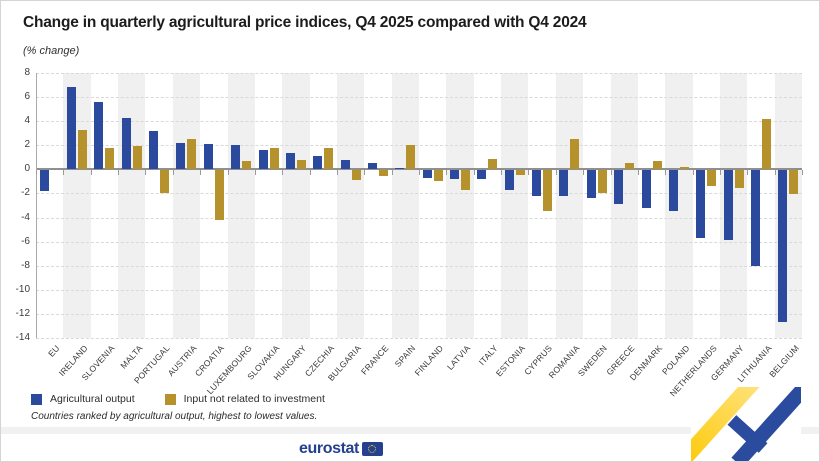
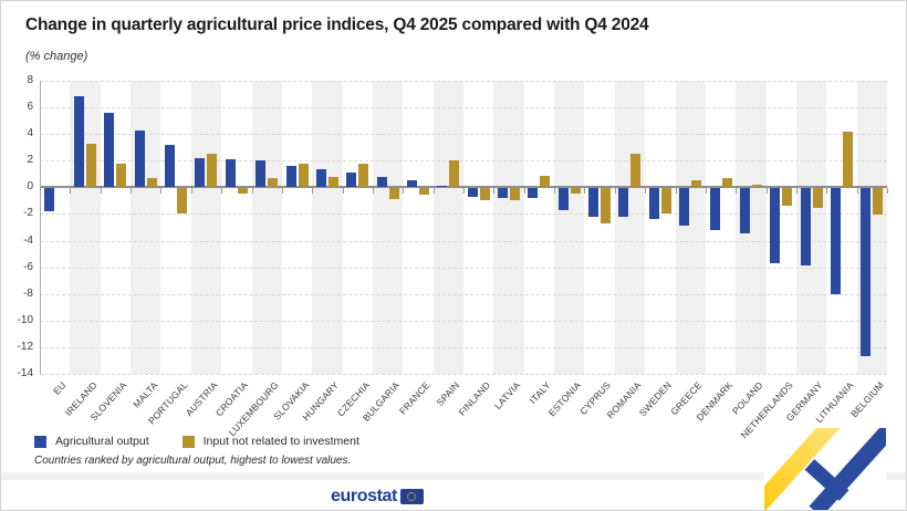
Input not related to investment/MALTA: 1.9 -> 0.7
Input not related to investment/CROATIA: -4.1 -> -0.4
Input not related to investment/LATVIA: -1.6 -> -0.9
Input not related to investment/CYPRUS: -3.4 -> -2.6
